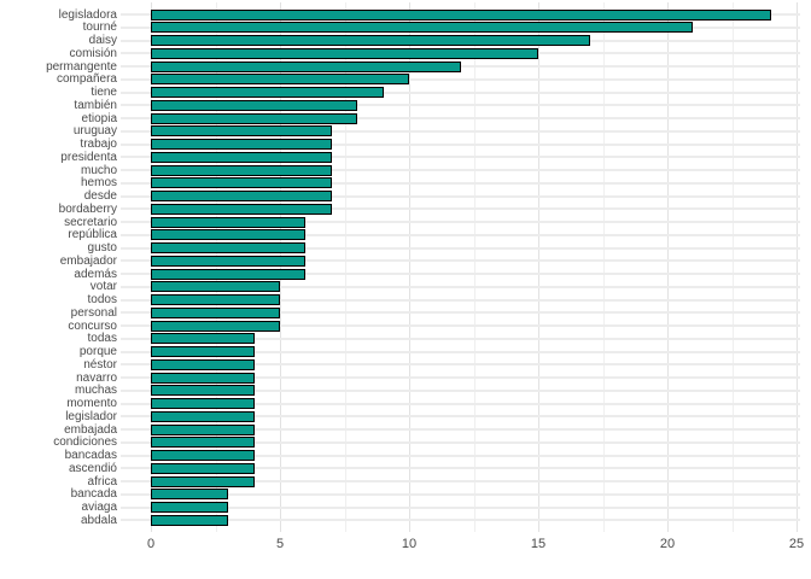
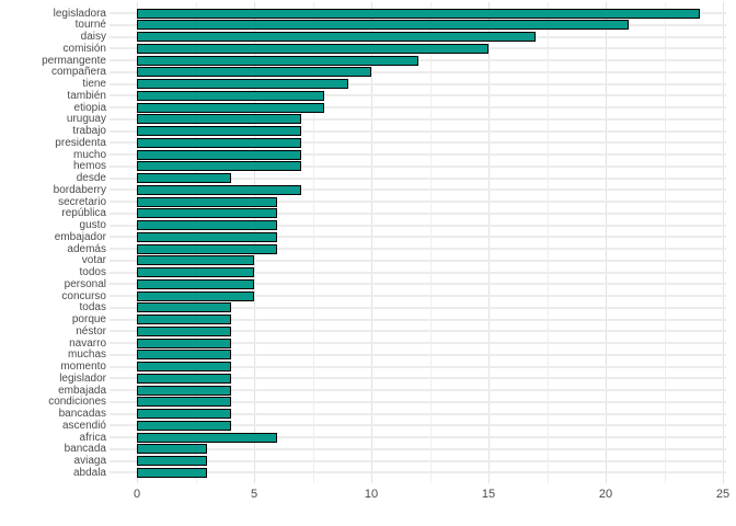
desde: 7 -> 4
africa: 4 -> 6
